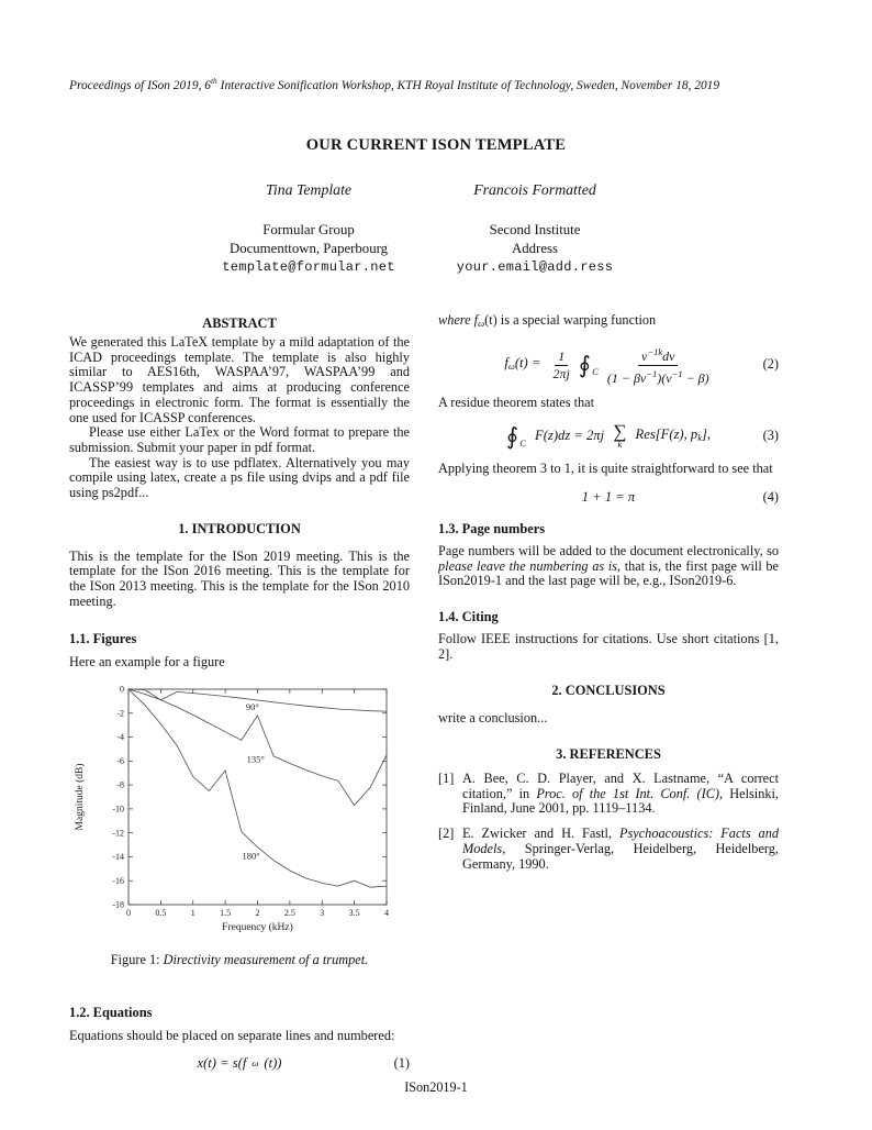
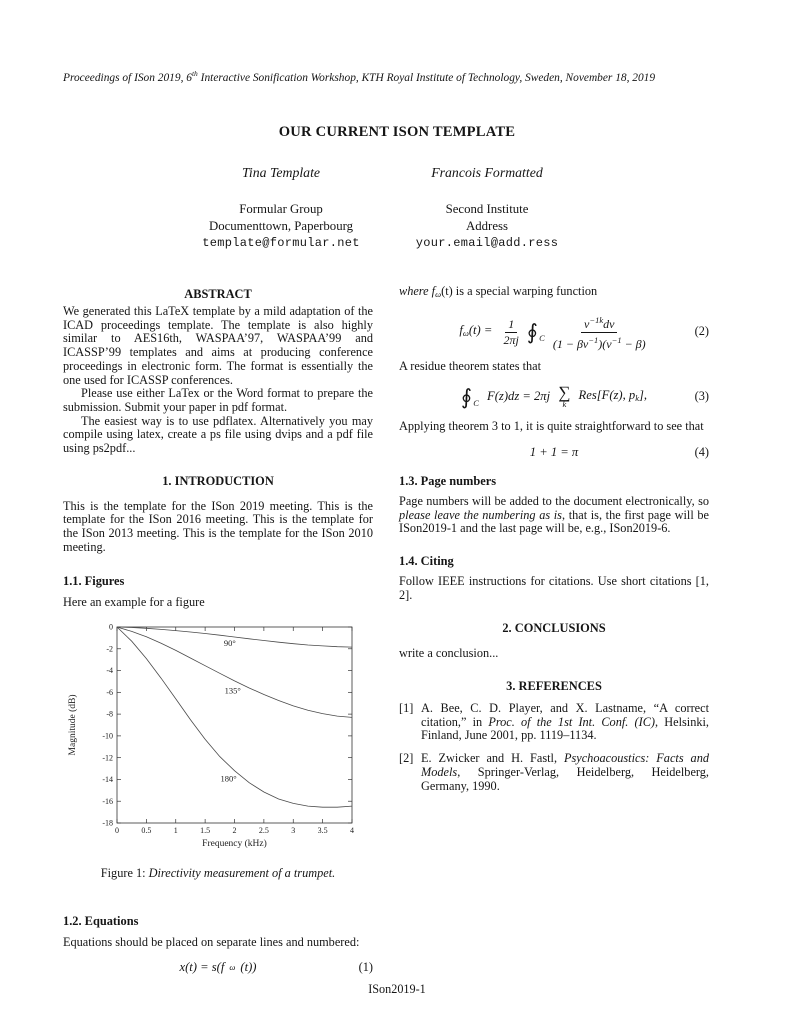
90°/0.5: -0.9 -> -0.1
180°/1: -7.3 -> -6.6
180°/1.5: -6.8 -> -10.3
135°/2: -2.2 -> -5.0
135°/3.5: -9.7 -> -8.0
180°/3.5: -16.0 -> -16.6
135°/4: -5.5 -> -8.3
